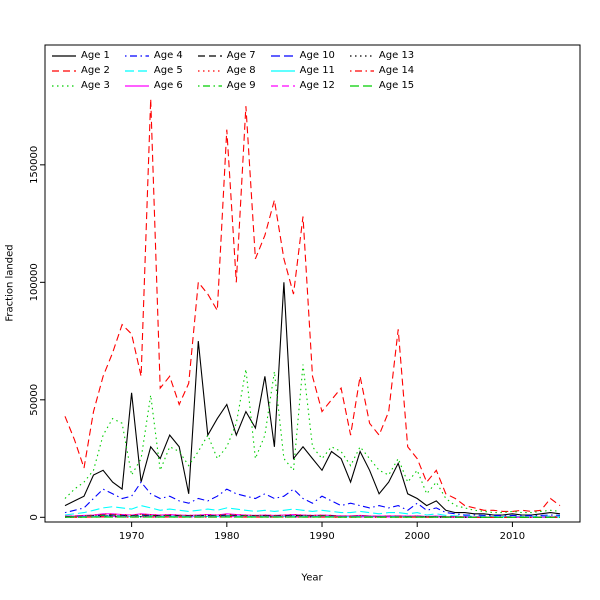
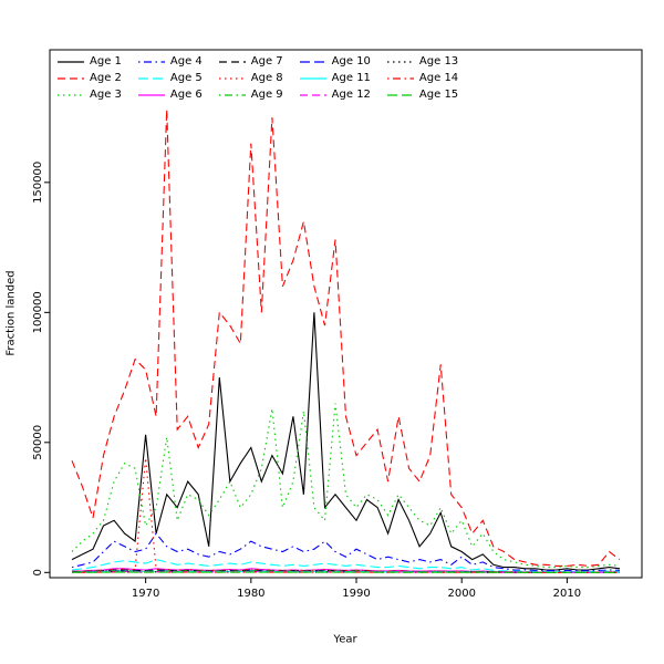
Age 8/1970: 1000 -> 44000
